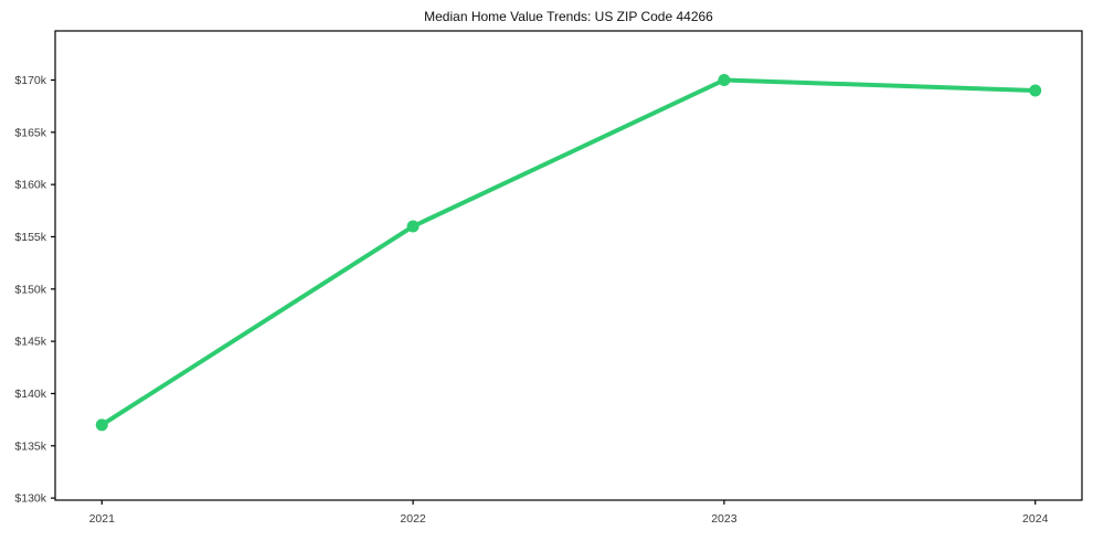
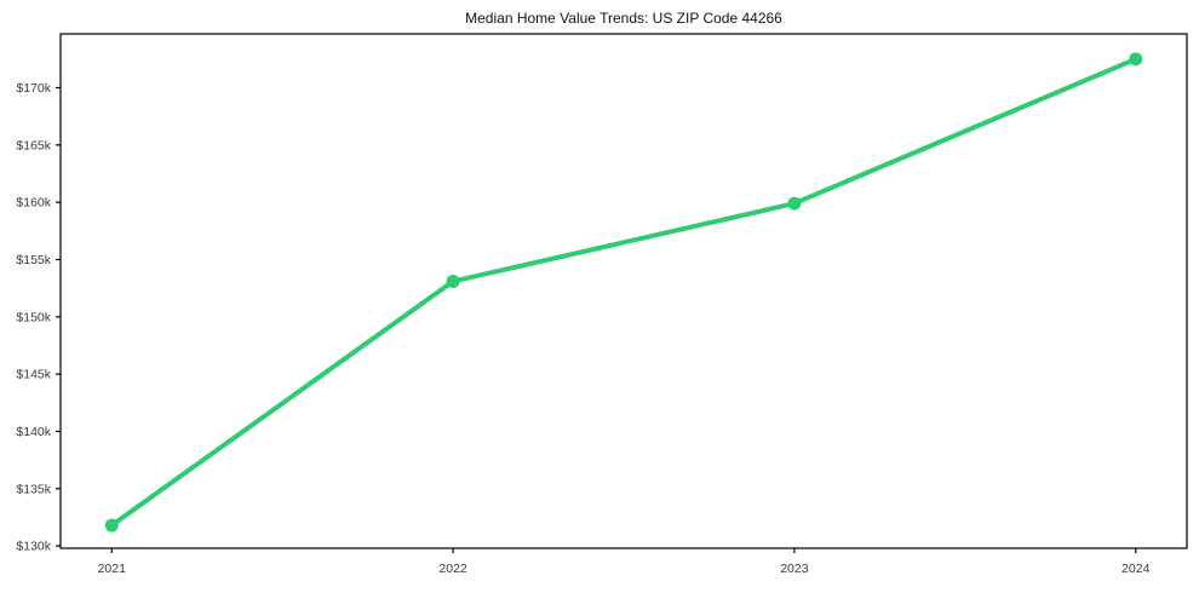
2021: $137k -> $132k
2022: $156k -> $153k
2023: $170k -> $160k
2024: $169k -> $172k
